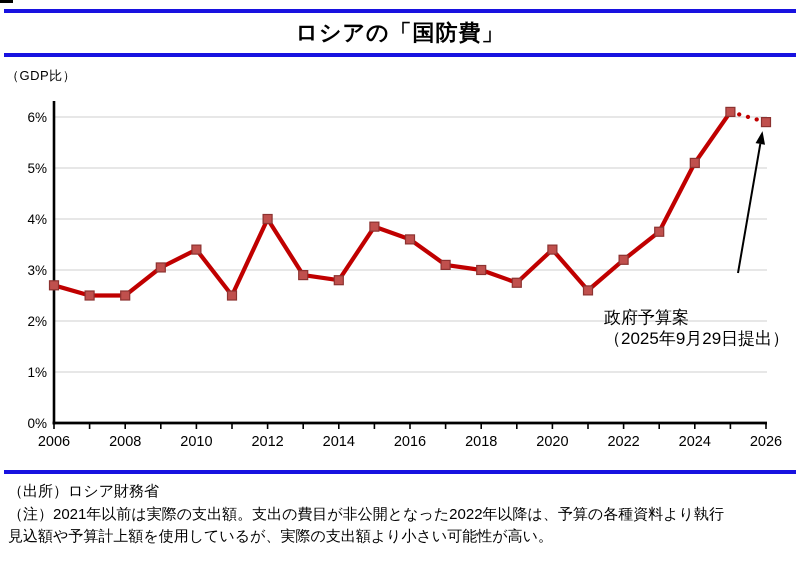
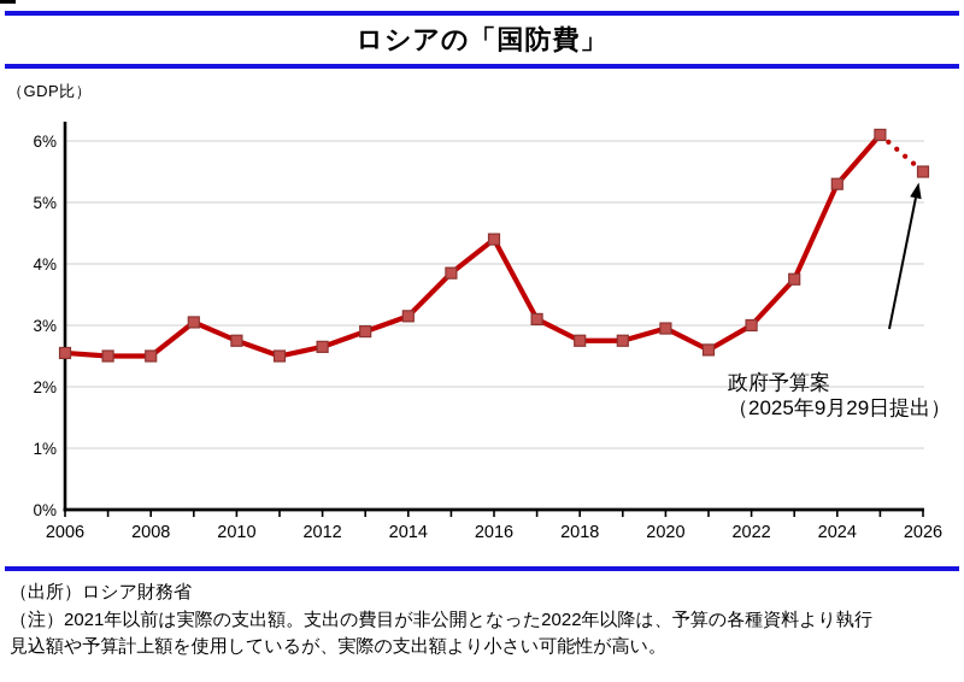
2006: 2.7% -> 2.5%
2010: 3.4% -> 2.8%
2012: 4.0% -> 2.6%
2014: 2.8% -> 3.1%
2016: 3.6% -> 4.4%
2018: 3.0% -> 2.8%
2020: 3.4% -> 3.0%
2022: 3.2% -> 3.0%
2024: 5.1% -> 5.3%
2026: 5.9% -> 5.5%
